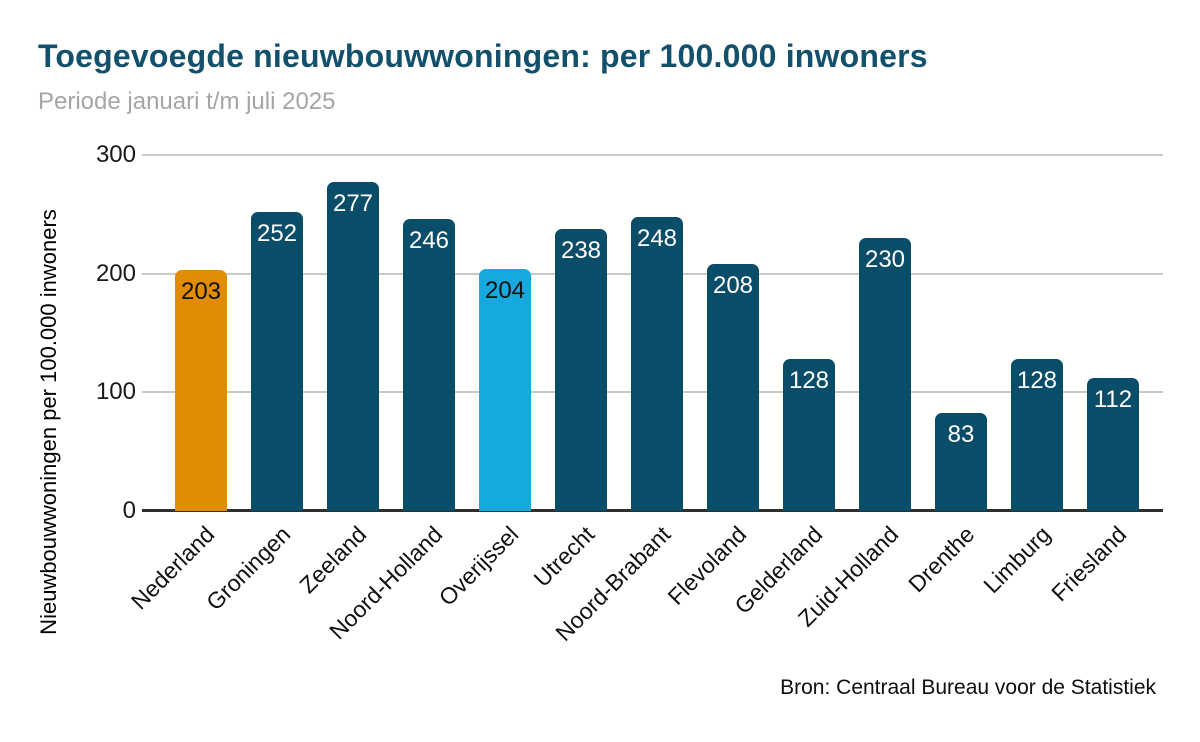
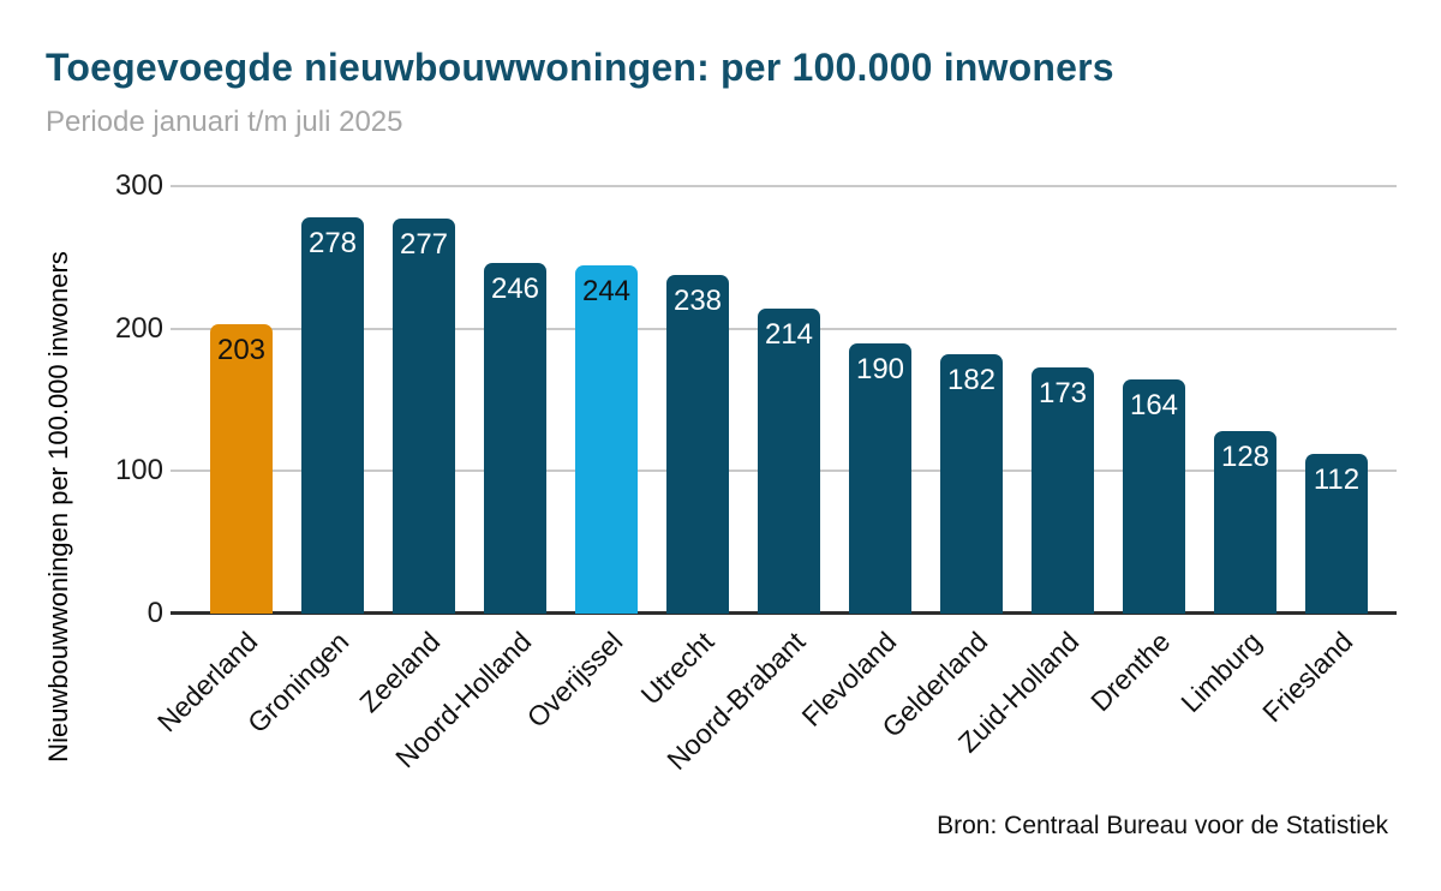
Groningen: 252 -> 278
Overijssel: 204 -> 244
Noord-Brabant: 248 -> 214
Flevoland: 208 -> 190
Gelderland: 128 -> 182
Zuid-Holland: 230 -> 173
Drenthe: 83 -> 164
